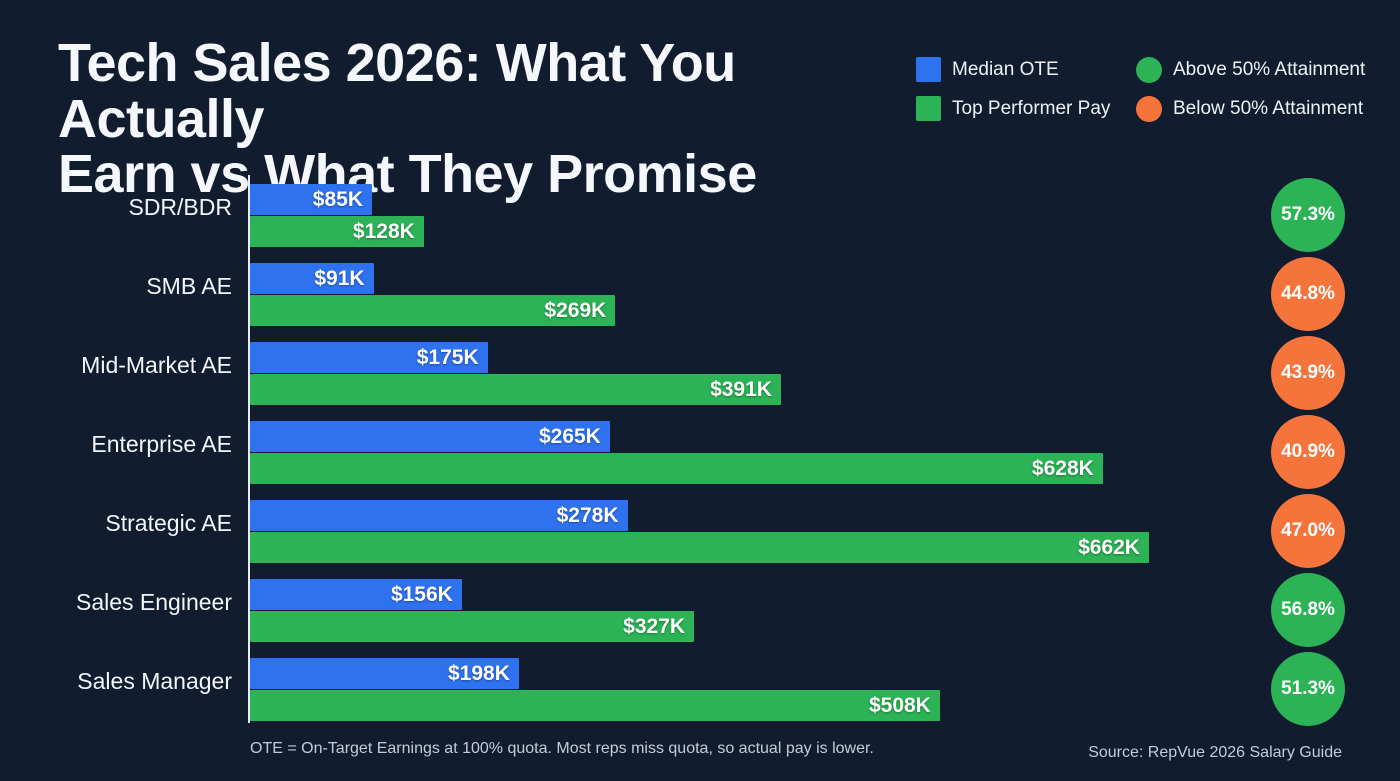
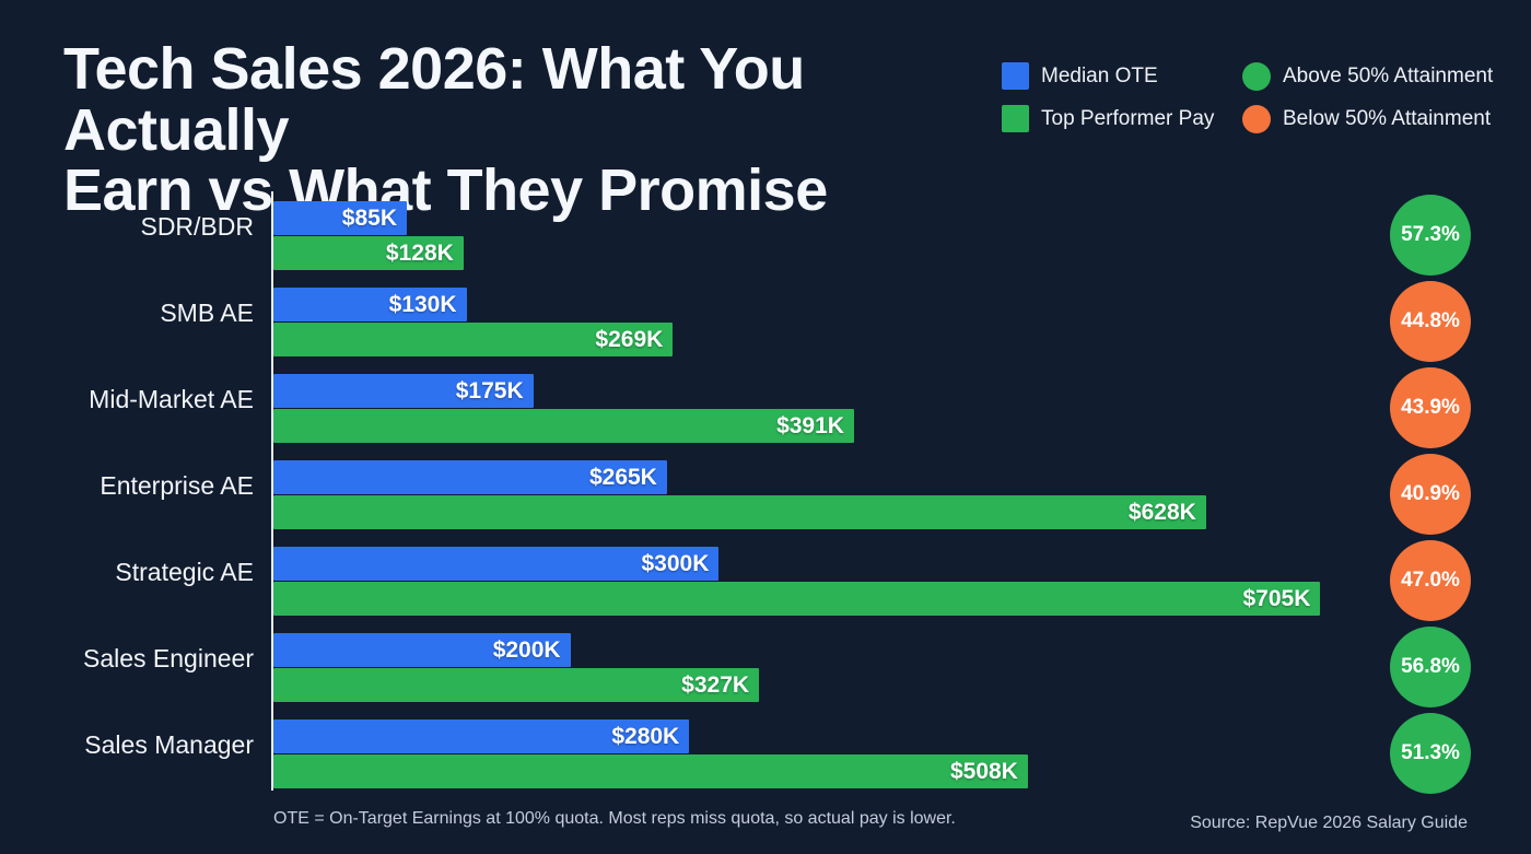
Median OTE/SMB AE: $91K -> $130K
Median OTE/Strategic AE: $278K -> $300K
Top Performer Pay/Strategic AE: $662K -> $705K
Median OTE/Sales Engineer: $156K -> $200K
Median OTE/Sales Manager: $198K -> $280K
